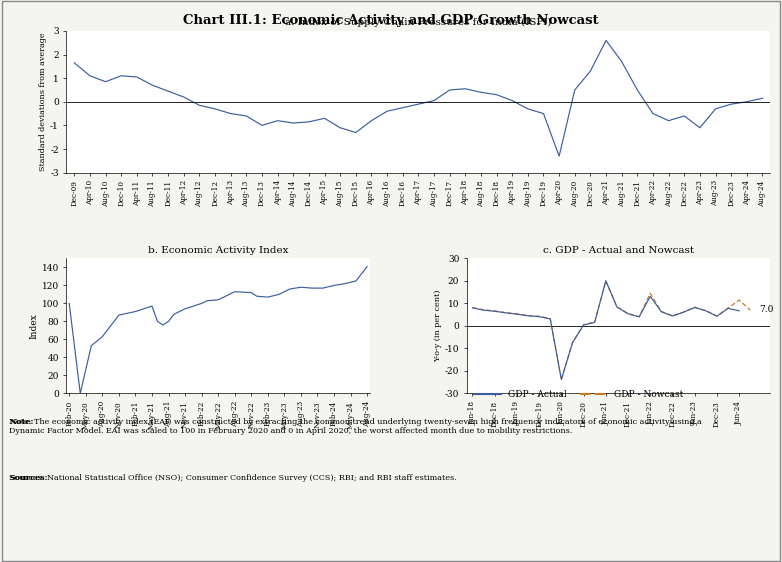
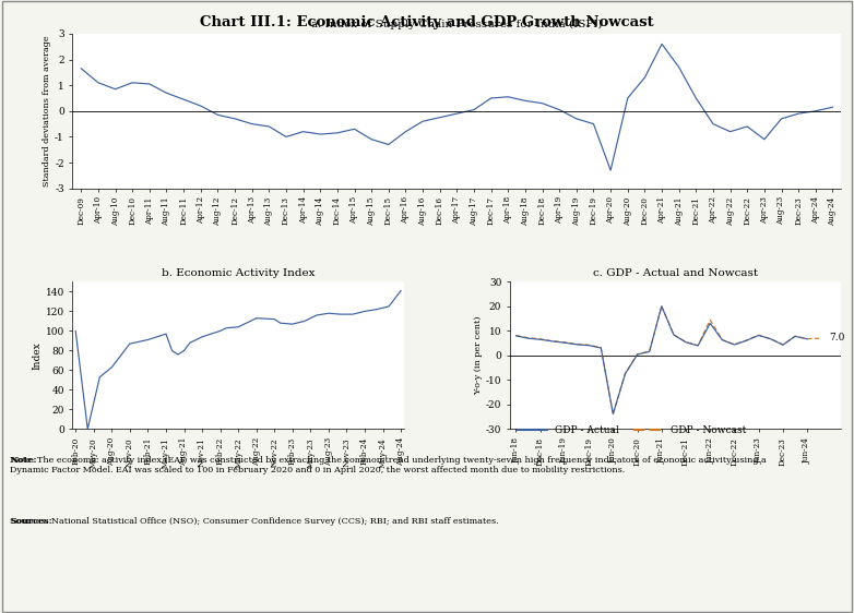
c. GDP - Actual and Nowcast/GDP - Nowcast/Jun-24: 11.5 -> 6.8
